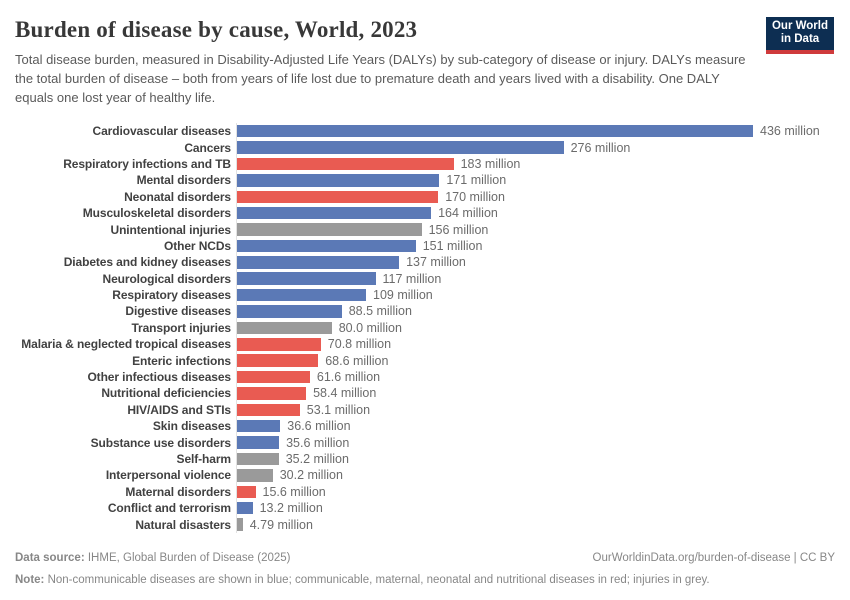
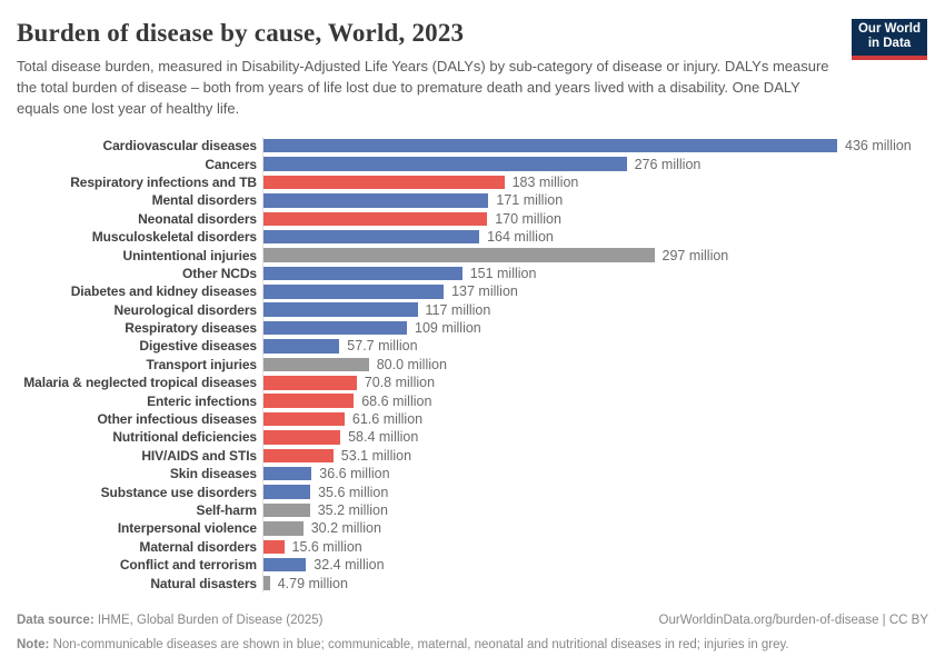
Unintentional injuries: 156 -> 297
Digestive diseases: 88.5 -> 57.7
Conflict and terrorism: 13.2 -> 32.4
